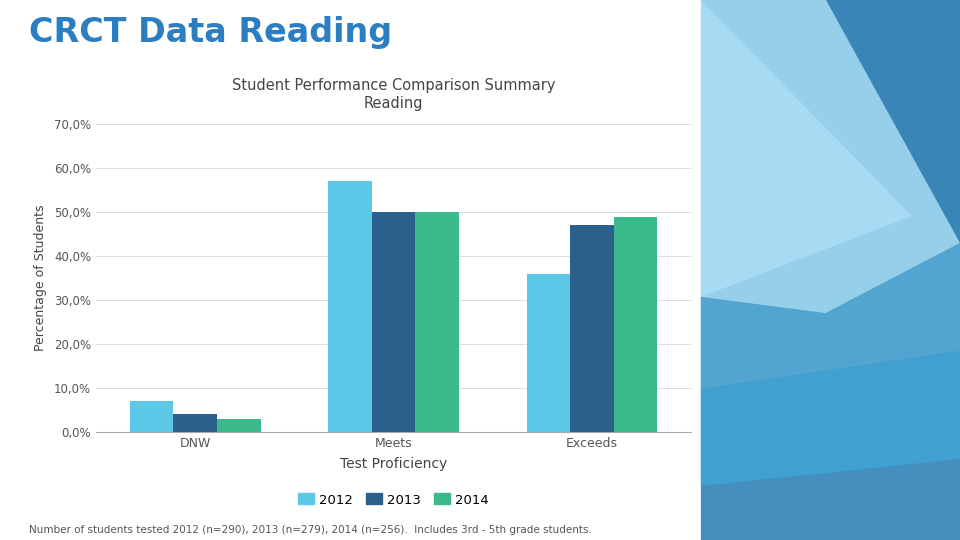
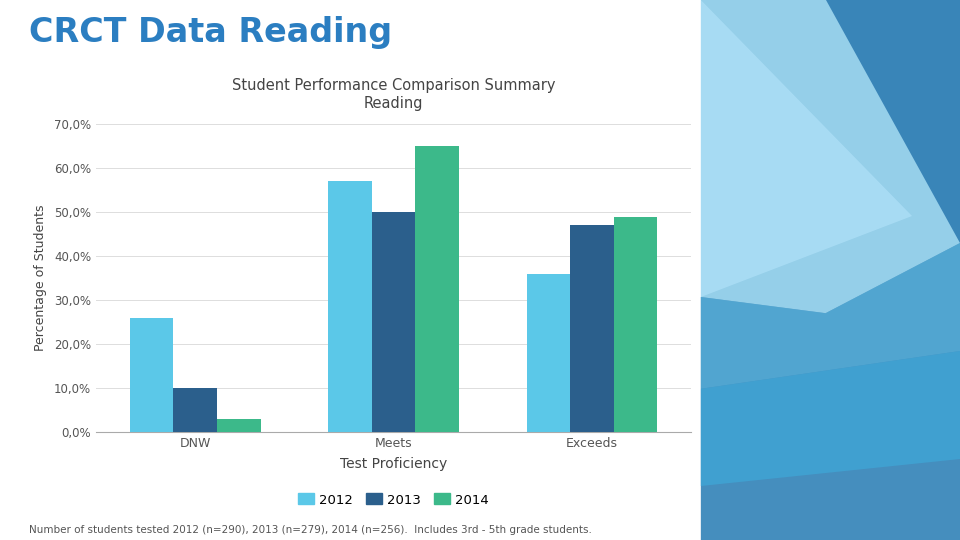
2012/DNW: 7% -> 26%
2013/DNW: 4% -> 10%
2014/Meets: 50% -> 65%
